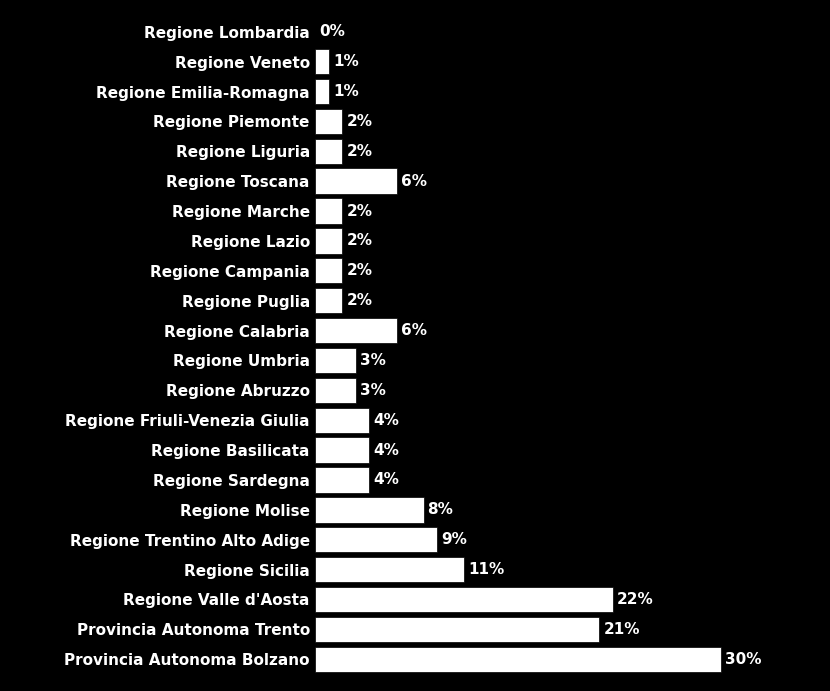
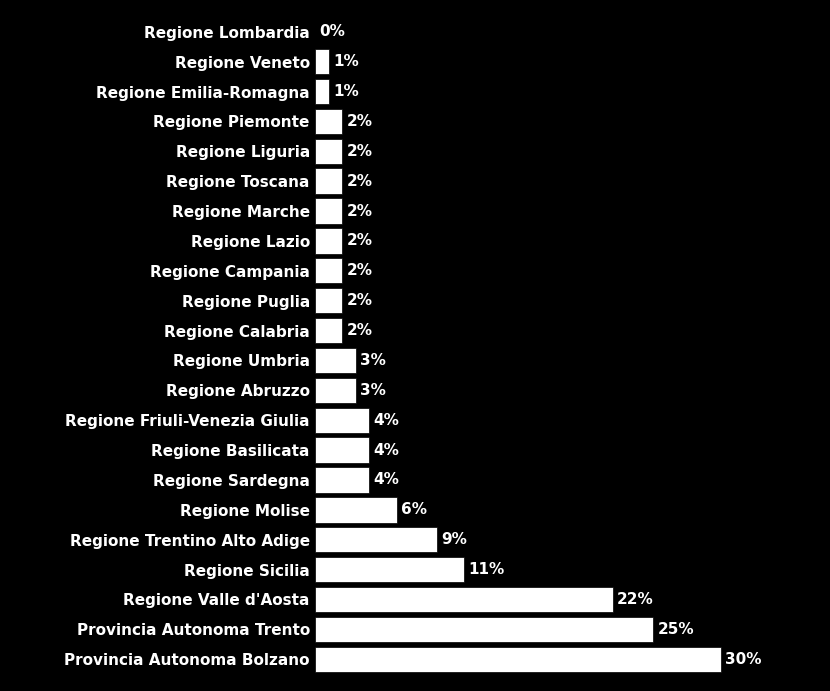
Regione Toscana: 6% -> 2%
Regione Calabria: 6% -> 2%
Regione Molise: 8% -> 6%
Provincia Autonoma Trento: 21% -> 25%
